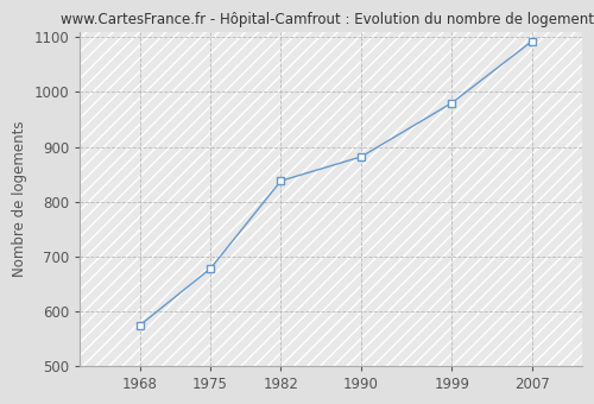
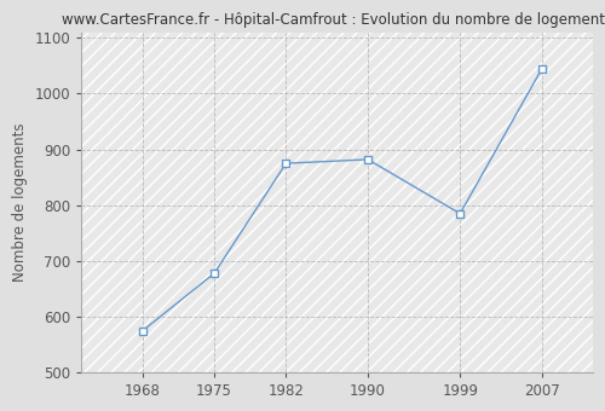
1982: 838 -> 875
1999: 980 -> 785
2007: 1093 -> 1045
